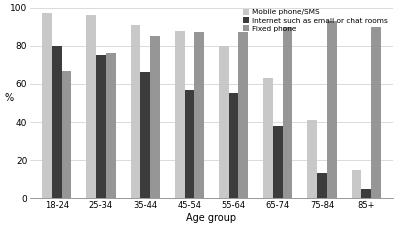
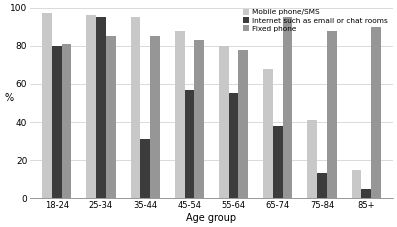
Fixed phone/18-24: 67 -> 81
Internet such as email or chat rooms/25-34: 75 -> 95
Fixed phone/25-34: 76 -> 85
Mobile phone/SMS/35-44: 91 -> 95
Internet such as email or chat rooms/35-44: 66 -> 31
Fixed phone/45-54: 87 -> 83
Fixed phone/55-64: 87 -> 78
Mobile phone/SMS/65-74: 63 -> 68
Fixed phone/65-74: 90 -> 95
Fixed phone/75-84: 93 -> 88
